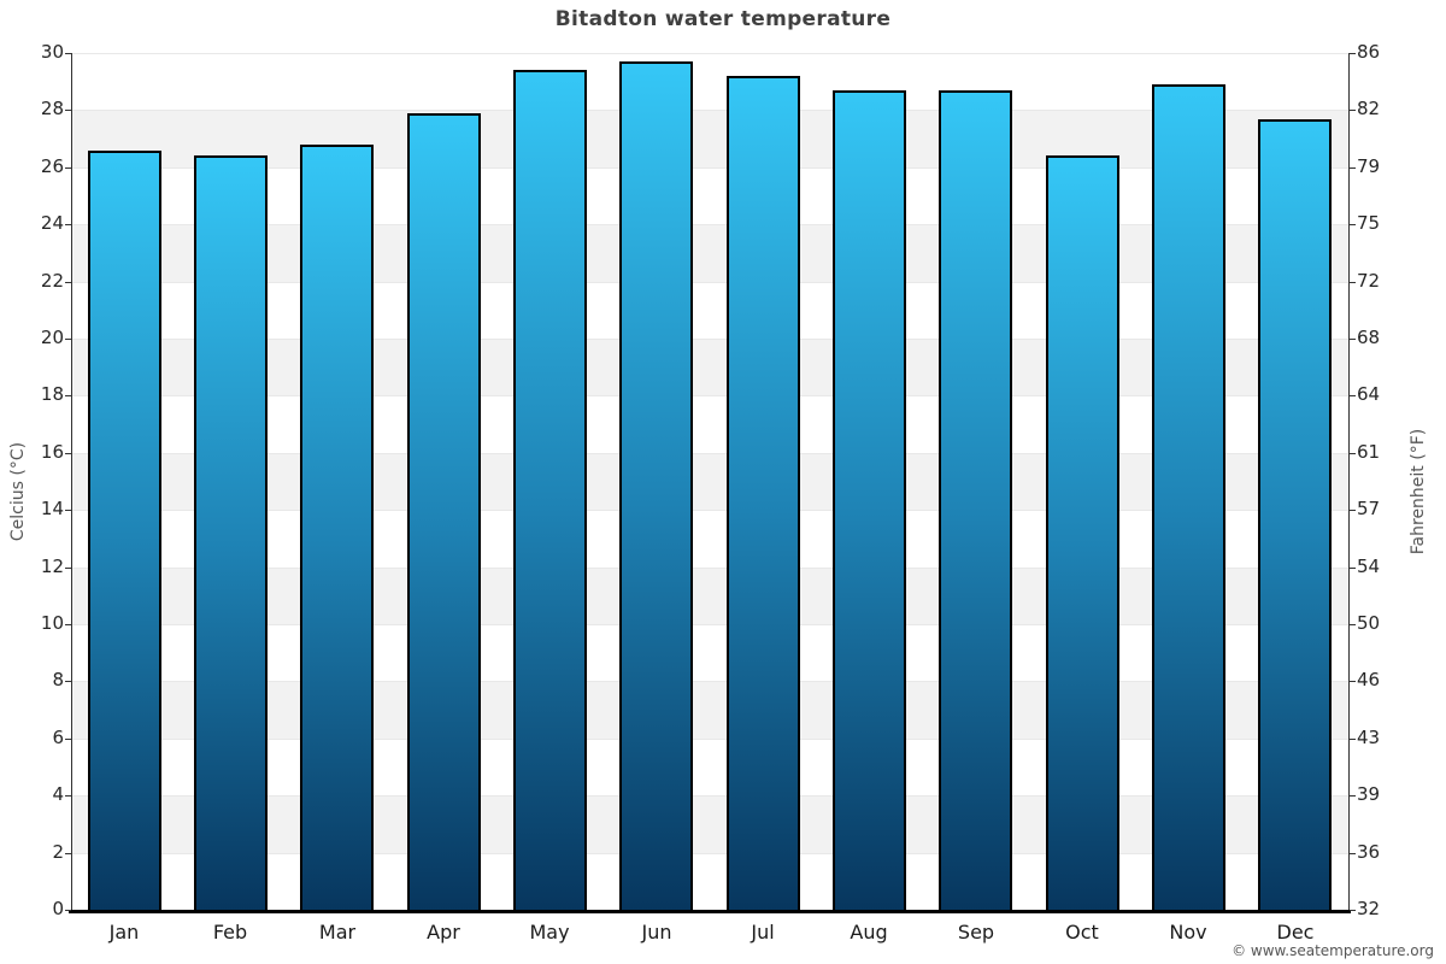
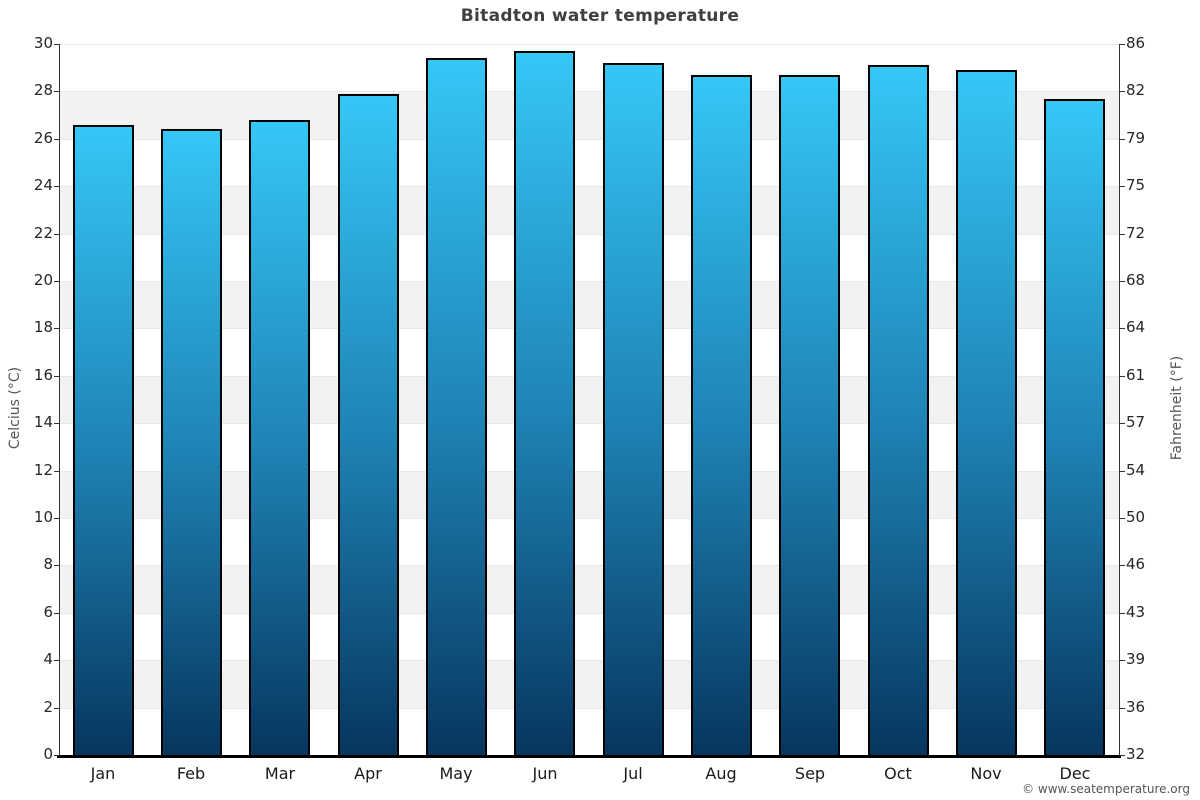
Oct: 26.4 -> 29.1
